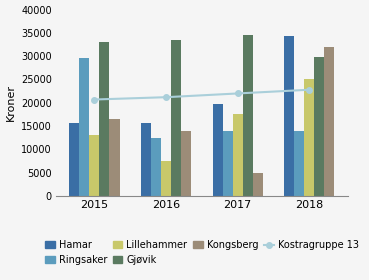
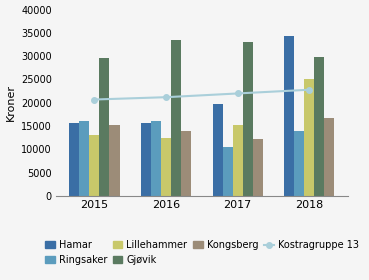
Ringsaker/2015: 29500 -> 16000
Gjøvik/2015: 33000 -> 29700
Kongsberg/2015: 16500 -> 15200
Ringsaker/2016: 12500 -> 16000
Lillehammer/2016: 7500 -> 12500
Ringsaker/2017: 14000 -> 10500
Lillehammer/2017: 17500 -> 15300
Gjøvik/2017: 34500 -> 33000
Kongsberg/2017: 5000 -> 12200
Kongsberg/2018: 32000 -> 16800
